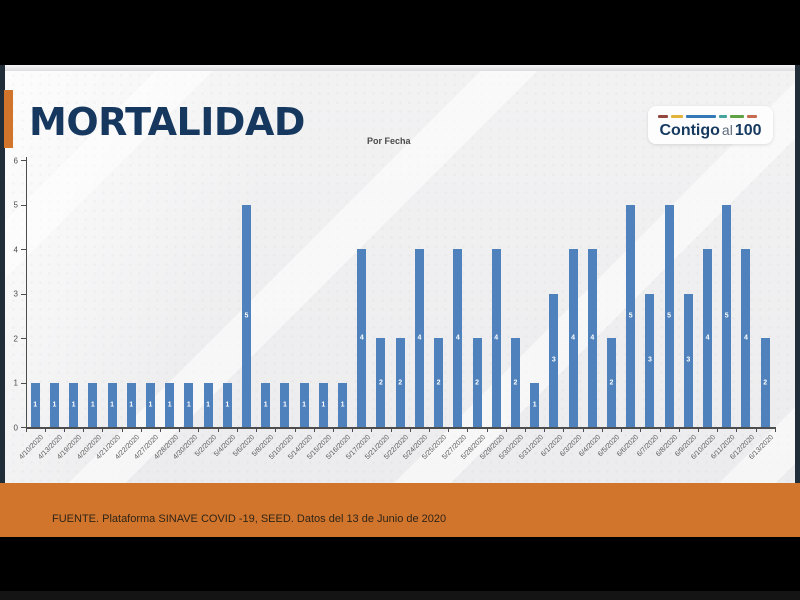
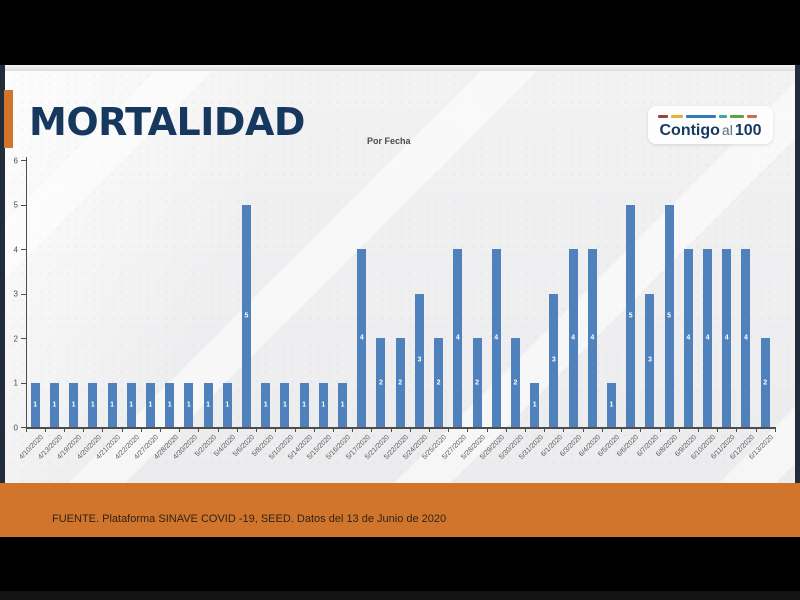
5/24/2020: 4 -> 3
6/5/2020: 2 -> 1
6/9/2020: 3 -> 4
6/11/2020: 5 -> 4
